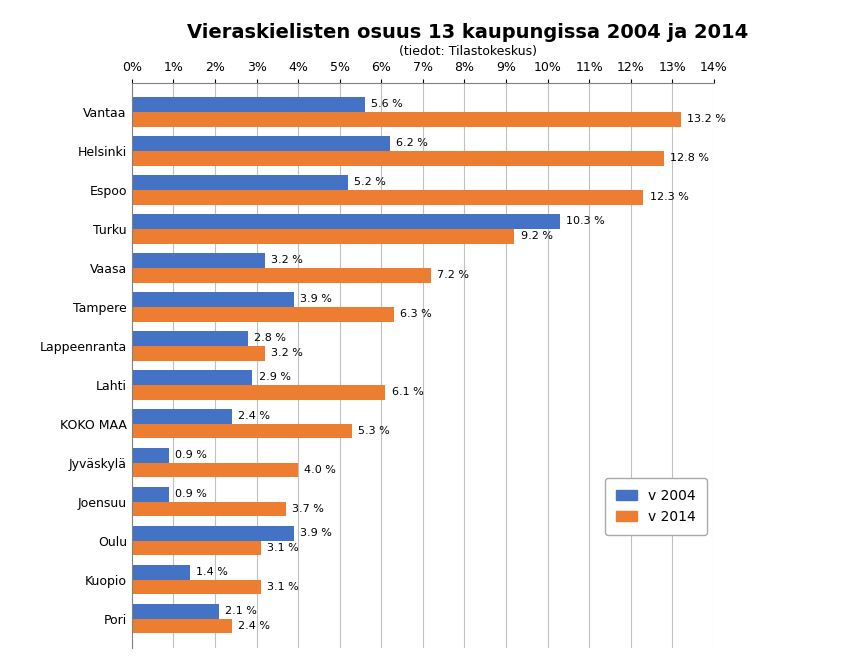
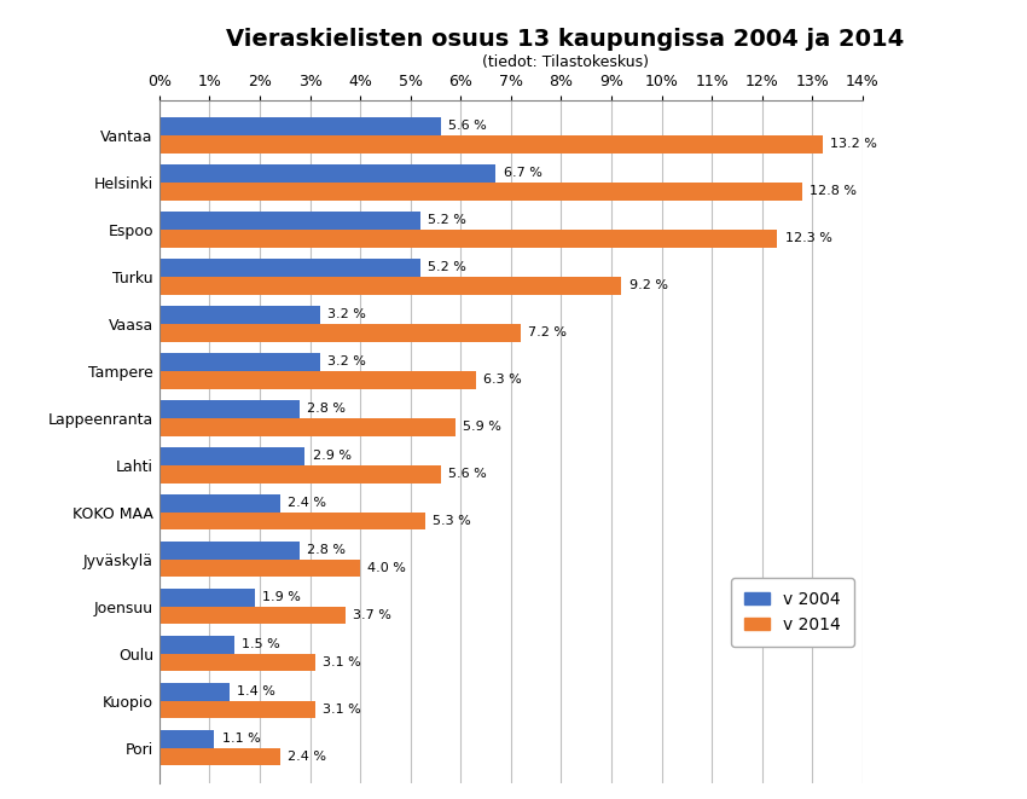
v 2004/Helsinki: 6.2 -> 6.7
v 2004/Turku: 10.3 -> 5.2
v 2004/Tampere: 3.9 -> 3.2
v 2014/Lappeenranta: 3.2 -> 5.9
v 2014/Lahti: 6.1 -> 5.6
v 2004/Jyväskylä: 0.9 -> 2.8
v 2004/Joensuu: 0.9 -> 1.9
v 2004/Oulu: 3.9 -> 1.5
v 2004/Pori: 2.1 -> 1.1
